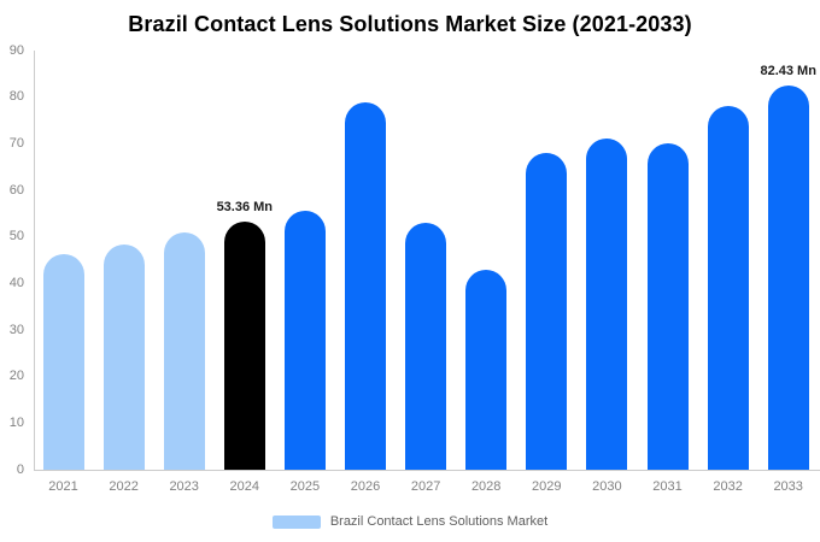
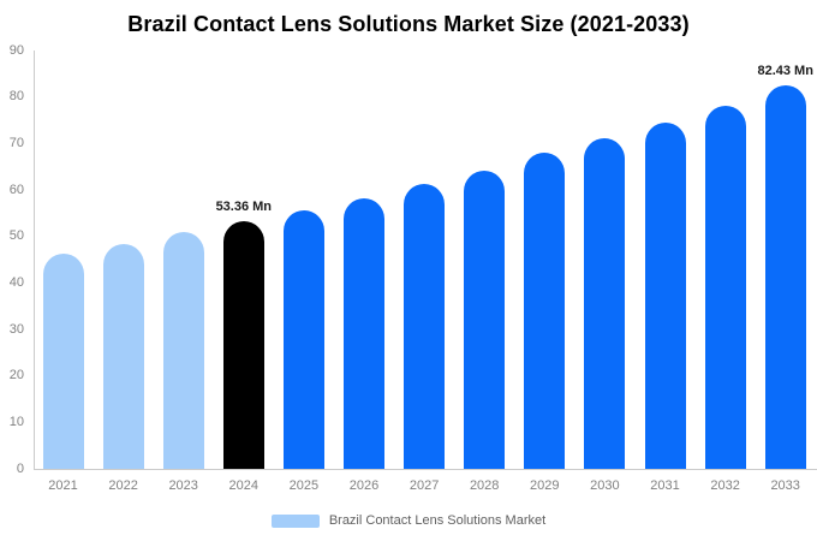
2026: 79 -> 58
2027: 53 -> 61
2028: 43 -> 64
2031: 70 -> 74
